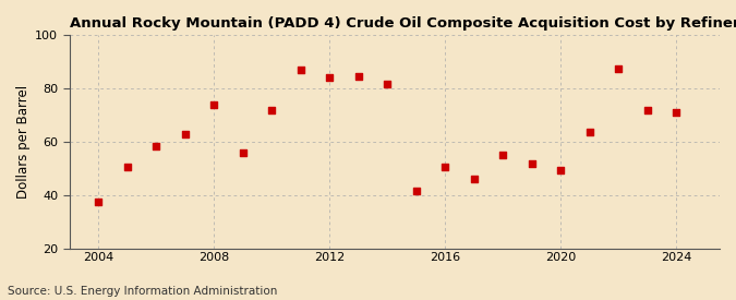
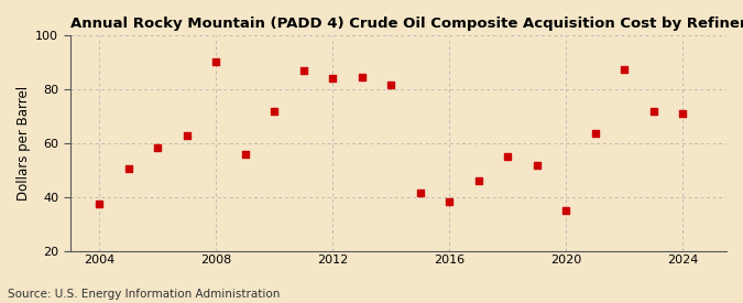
2008: 74.0 -> 90.0
2016: 50.5 -> 38.5
2020: 49.5 -> 35.0
